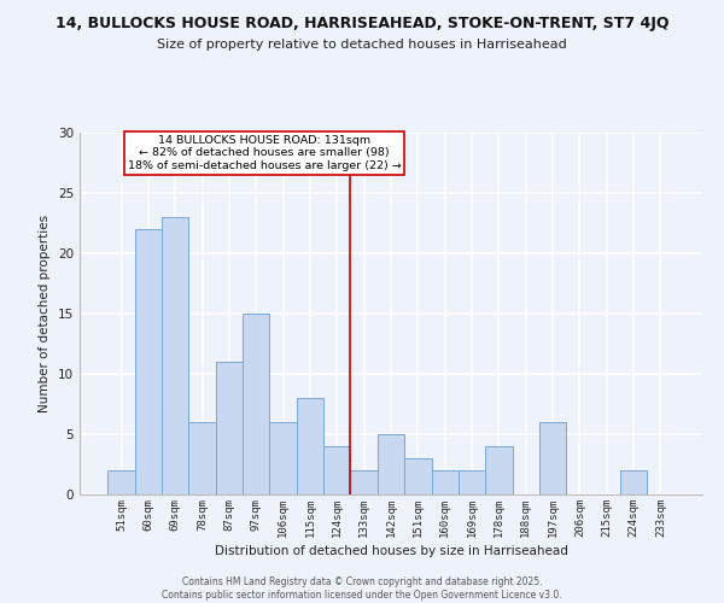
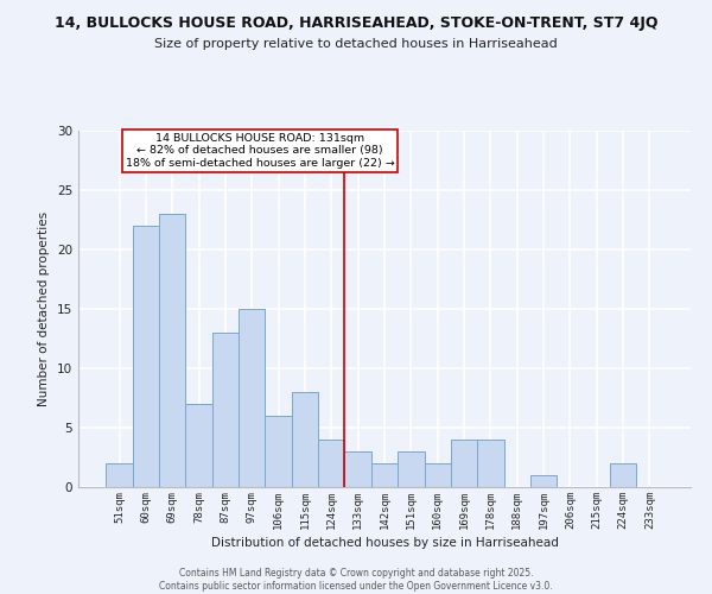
78sqm: 6 -> 7
87sqm: 11 -> 13
133sqm: 2 -> 3
142sqm: 5 -> 2
169sqm: 2 -> 4
197sqm: 6 -> 1
